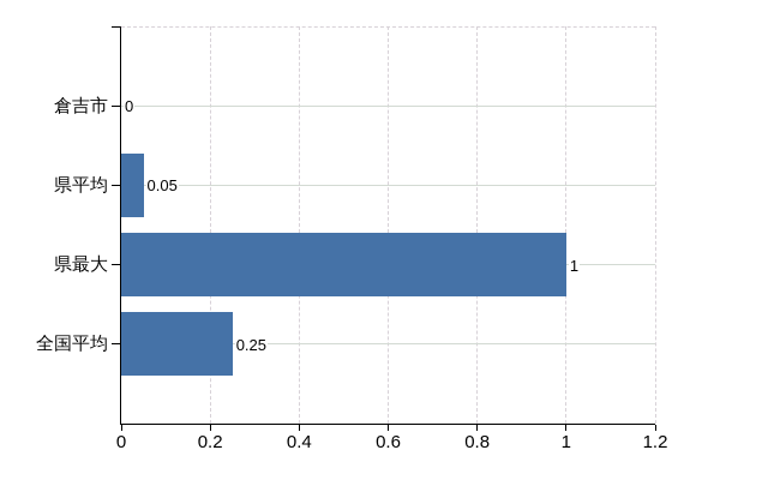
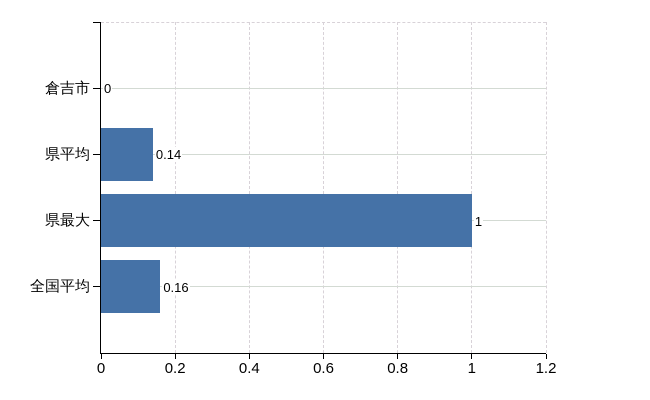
県平均: 0.05 -> 0.14
全国平均: 0.25 -> 0.16
